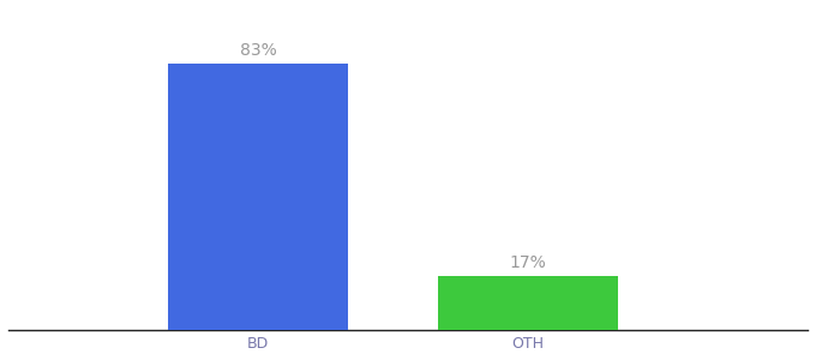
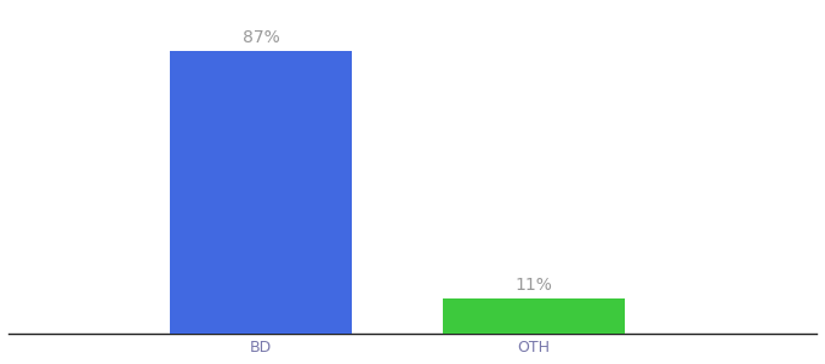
BD: 83% -> 87%
OTH: 17% -> 11%
